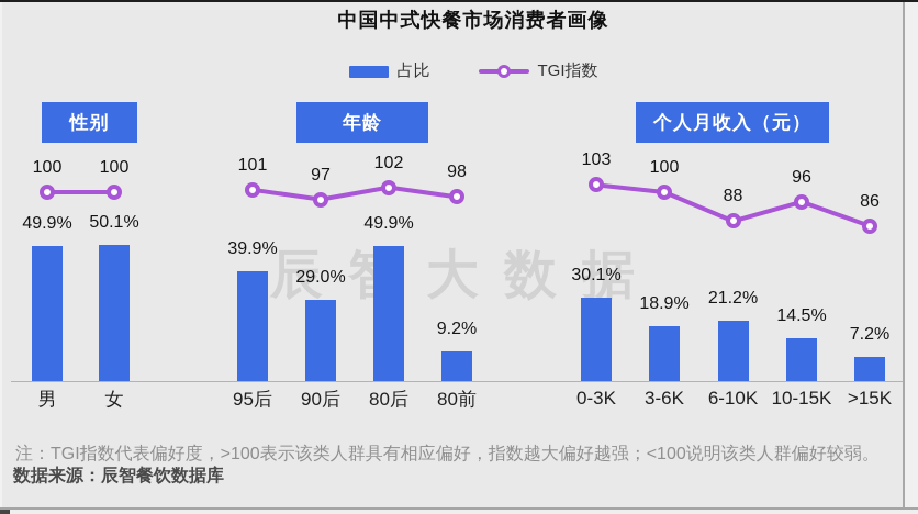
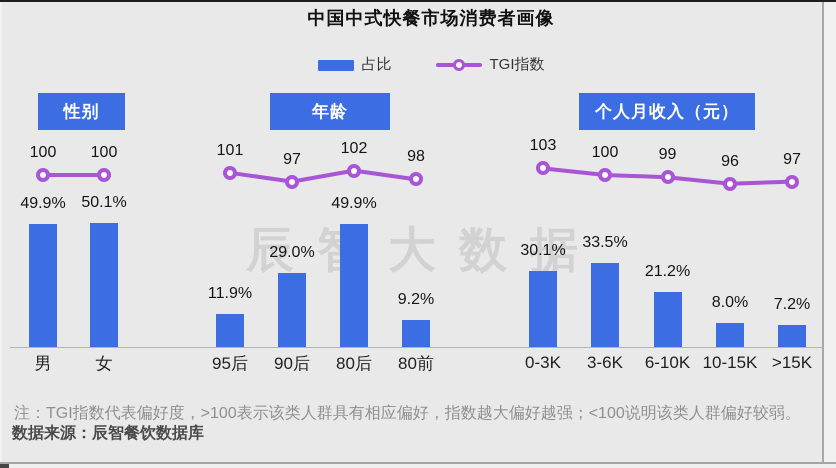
年龄/占比/95后: 39.9% -> 11.9%
个人月收入（元）/占比/3-6K: 18.9% -> 33.5%
个人月收入（元）/TGI指数/6-10K: 88 -> 99
个人月收入（元）/占比/10-15K: 14.5% -> 8.0%
个人月收入（元）/TGI指数/>15K: 86 -> 97
